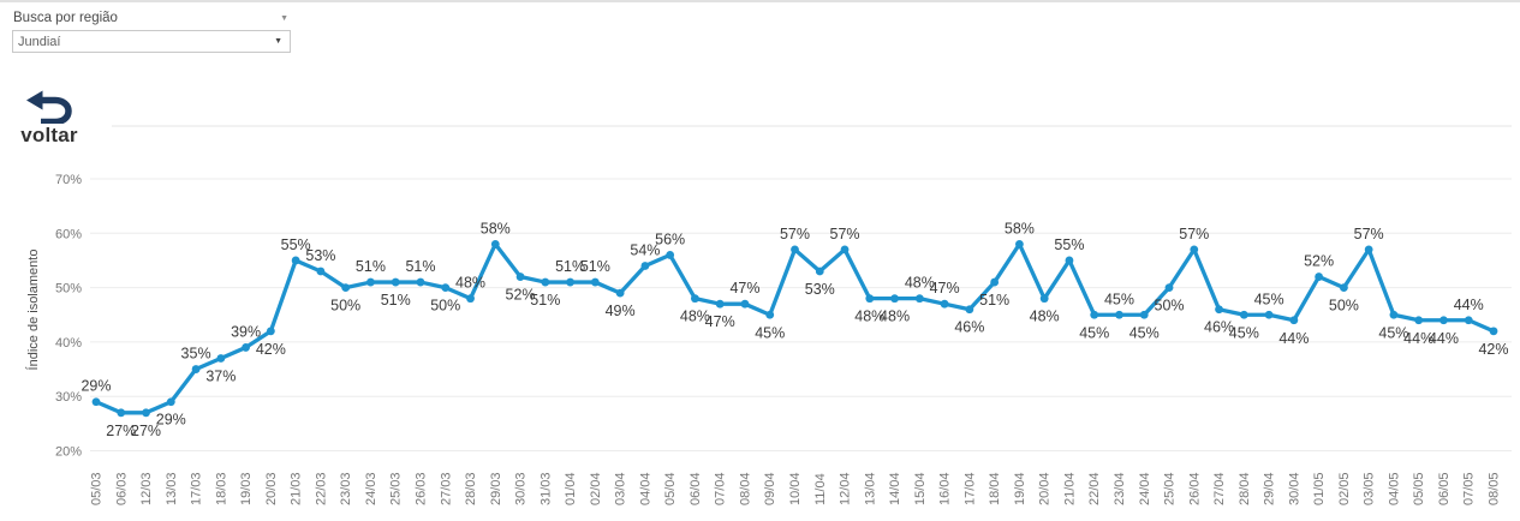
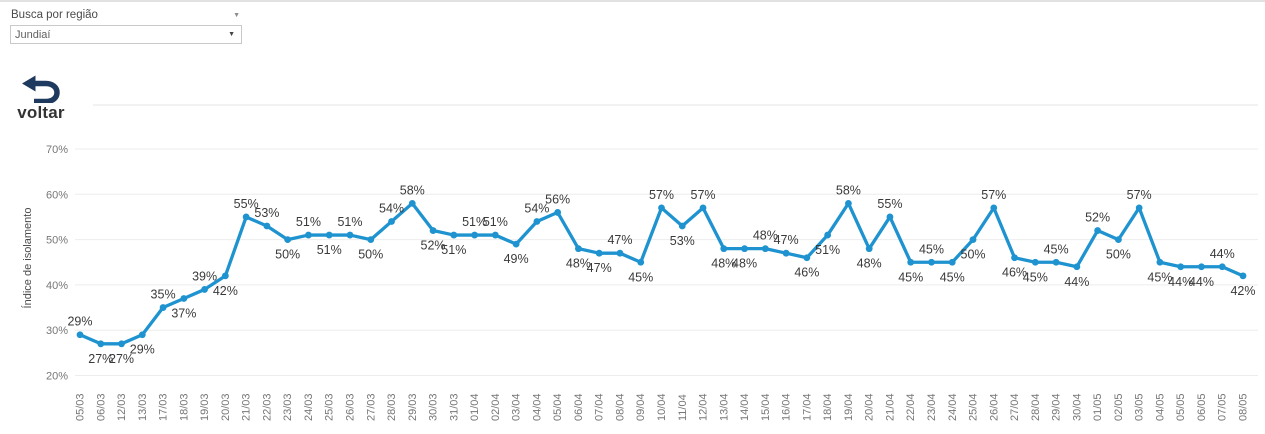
28/03: 48% -> 54%
